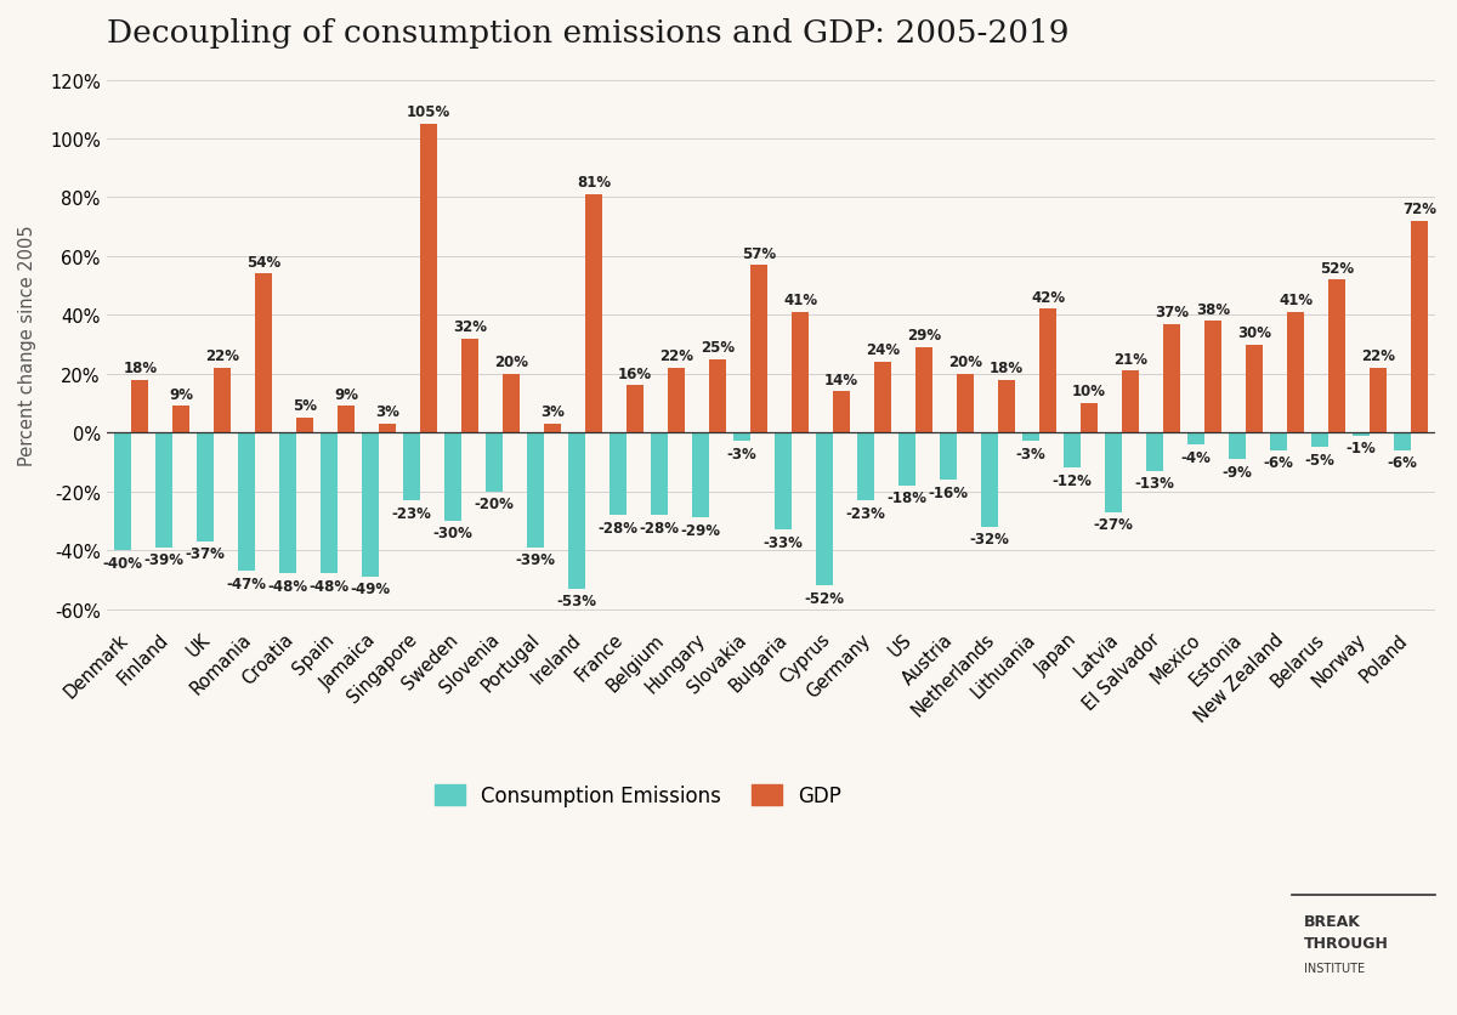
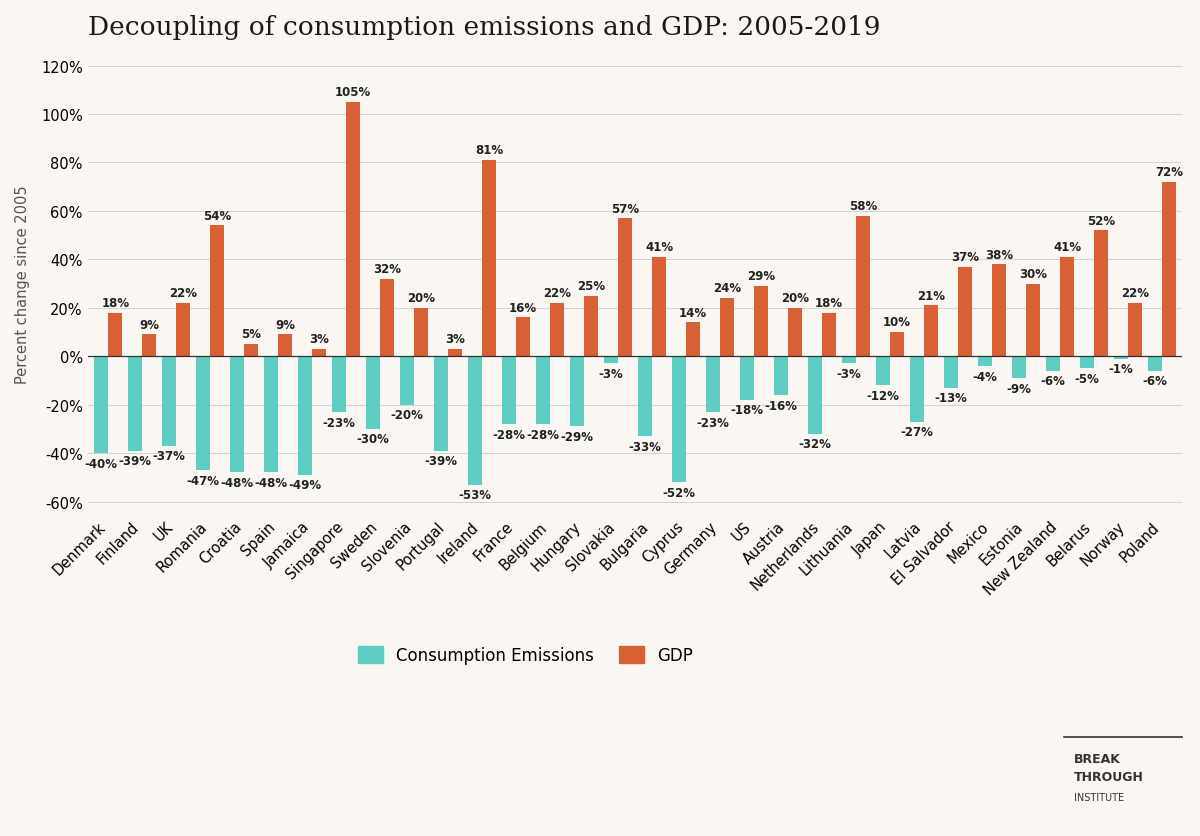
GDP/Lithuania: 42% -> 58%
